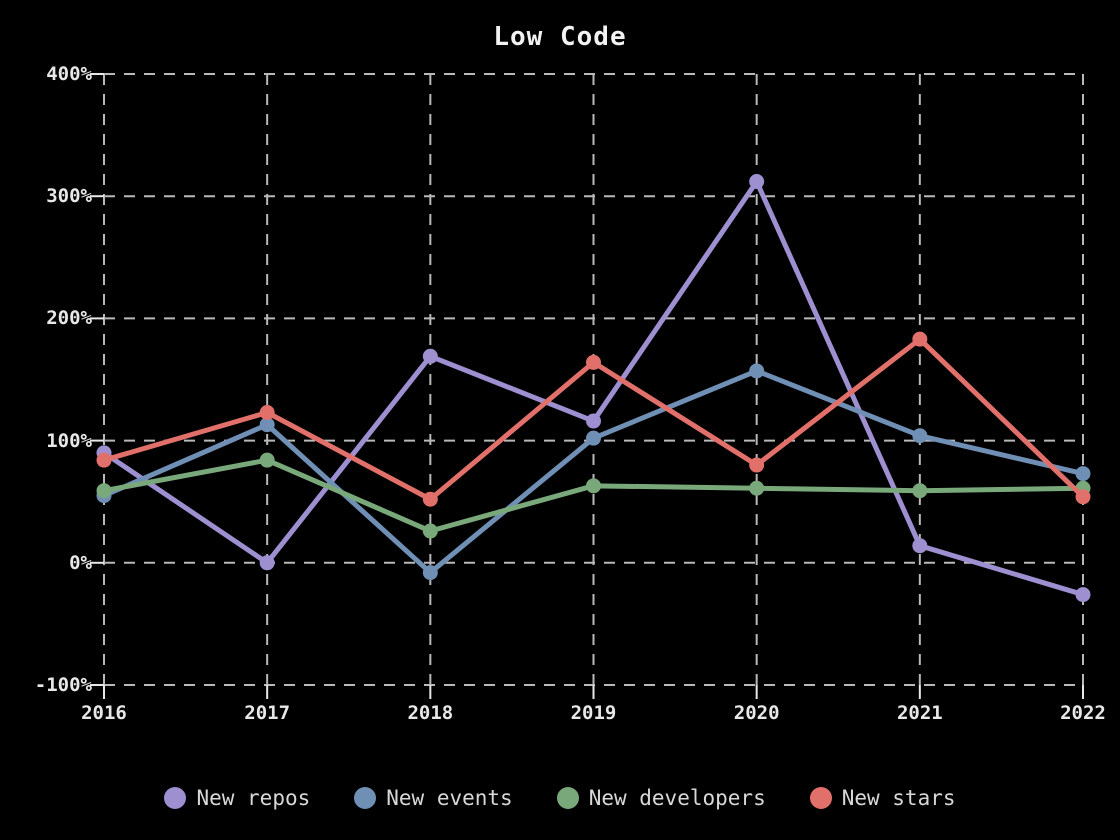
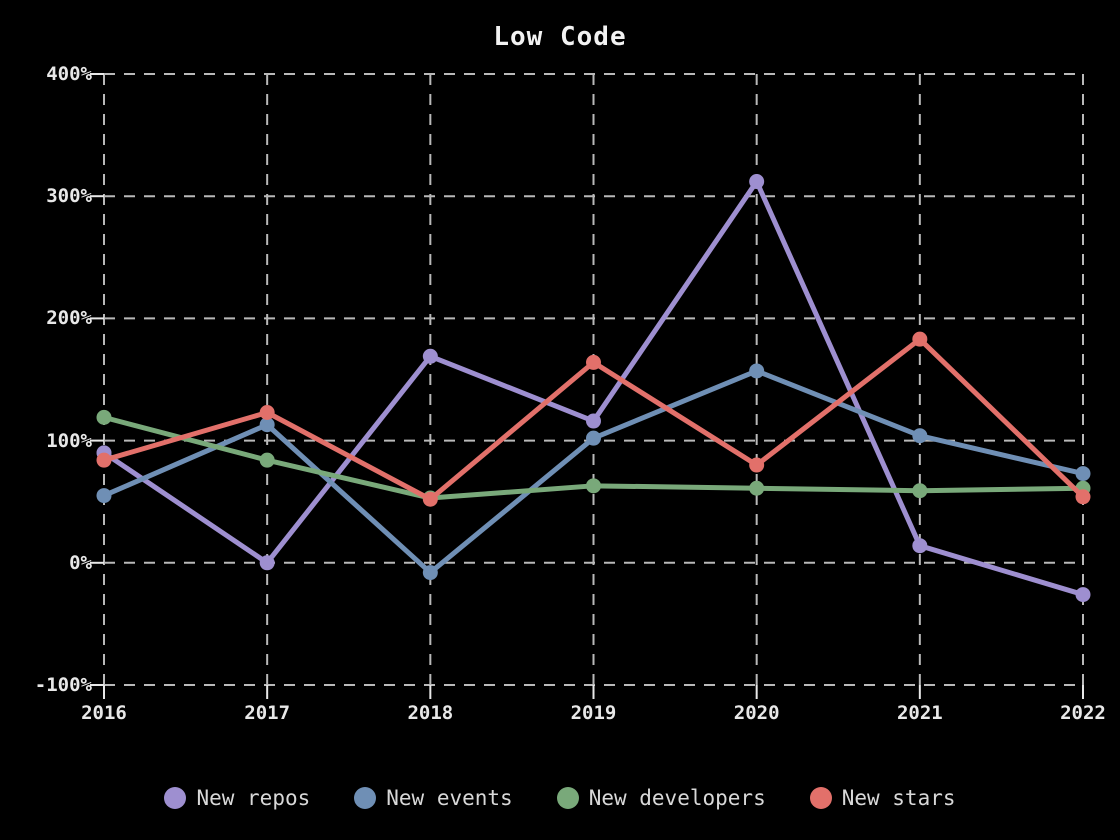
New developers/2016: 59% -> 119%
New developers/2018: 26% -> 53%
